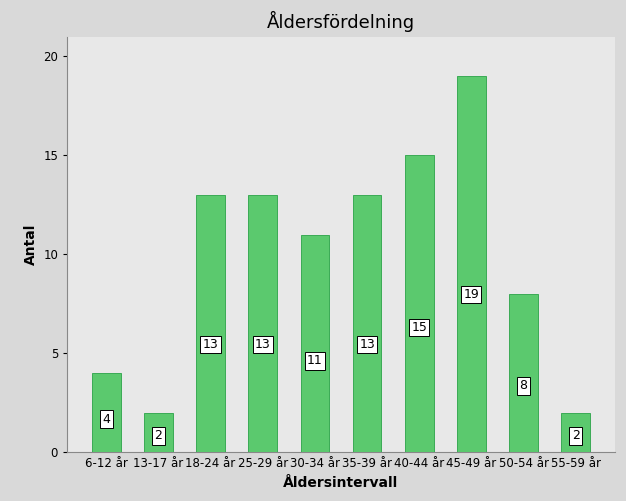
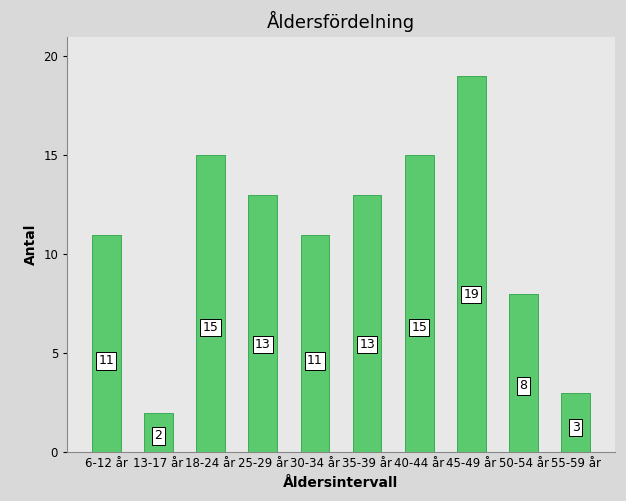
6-12 år: 4 -> 11
18-24 år: 13 -> 15
55-59 år: 2 -> 3
